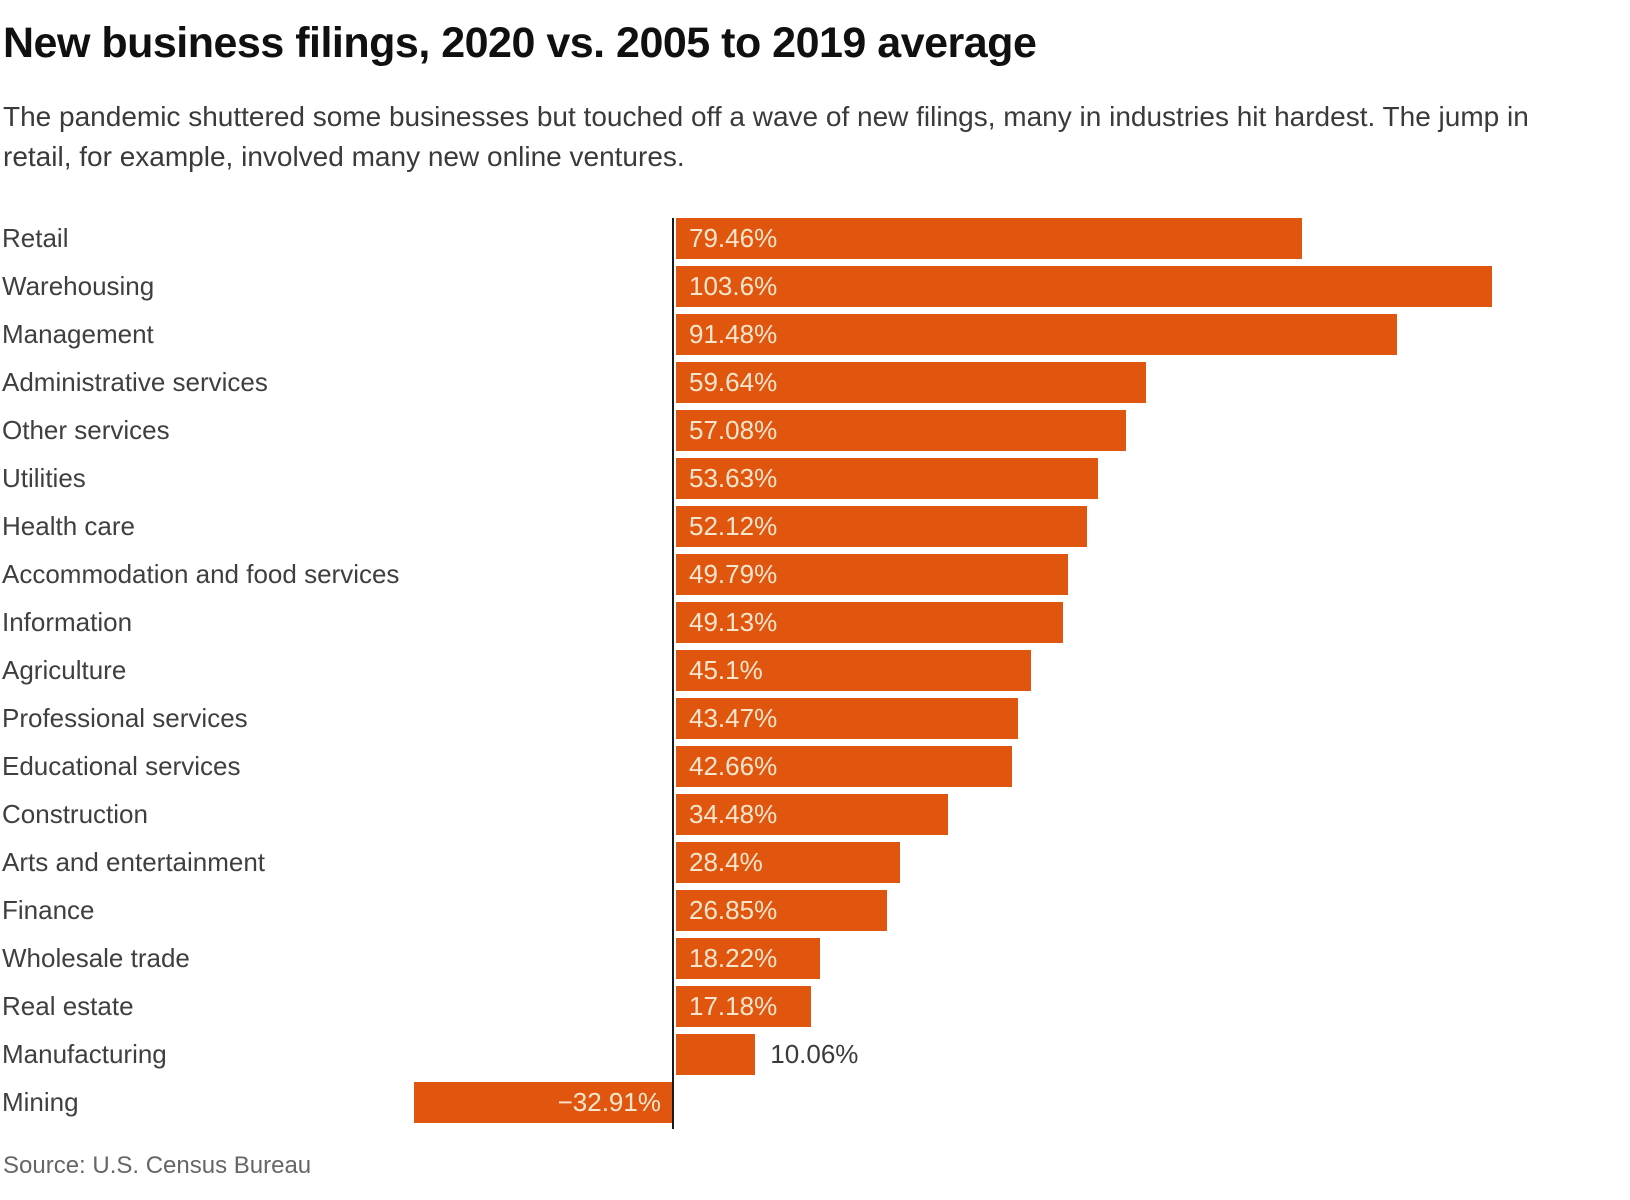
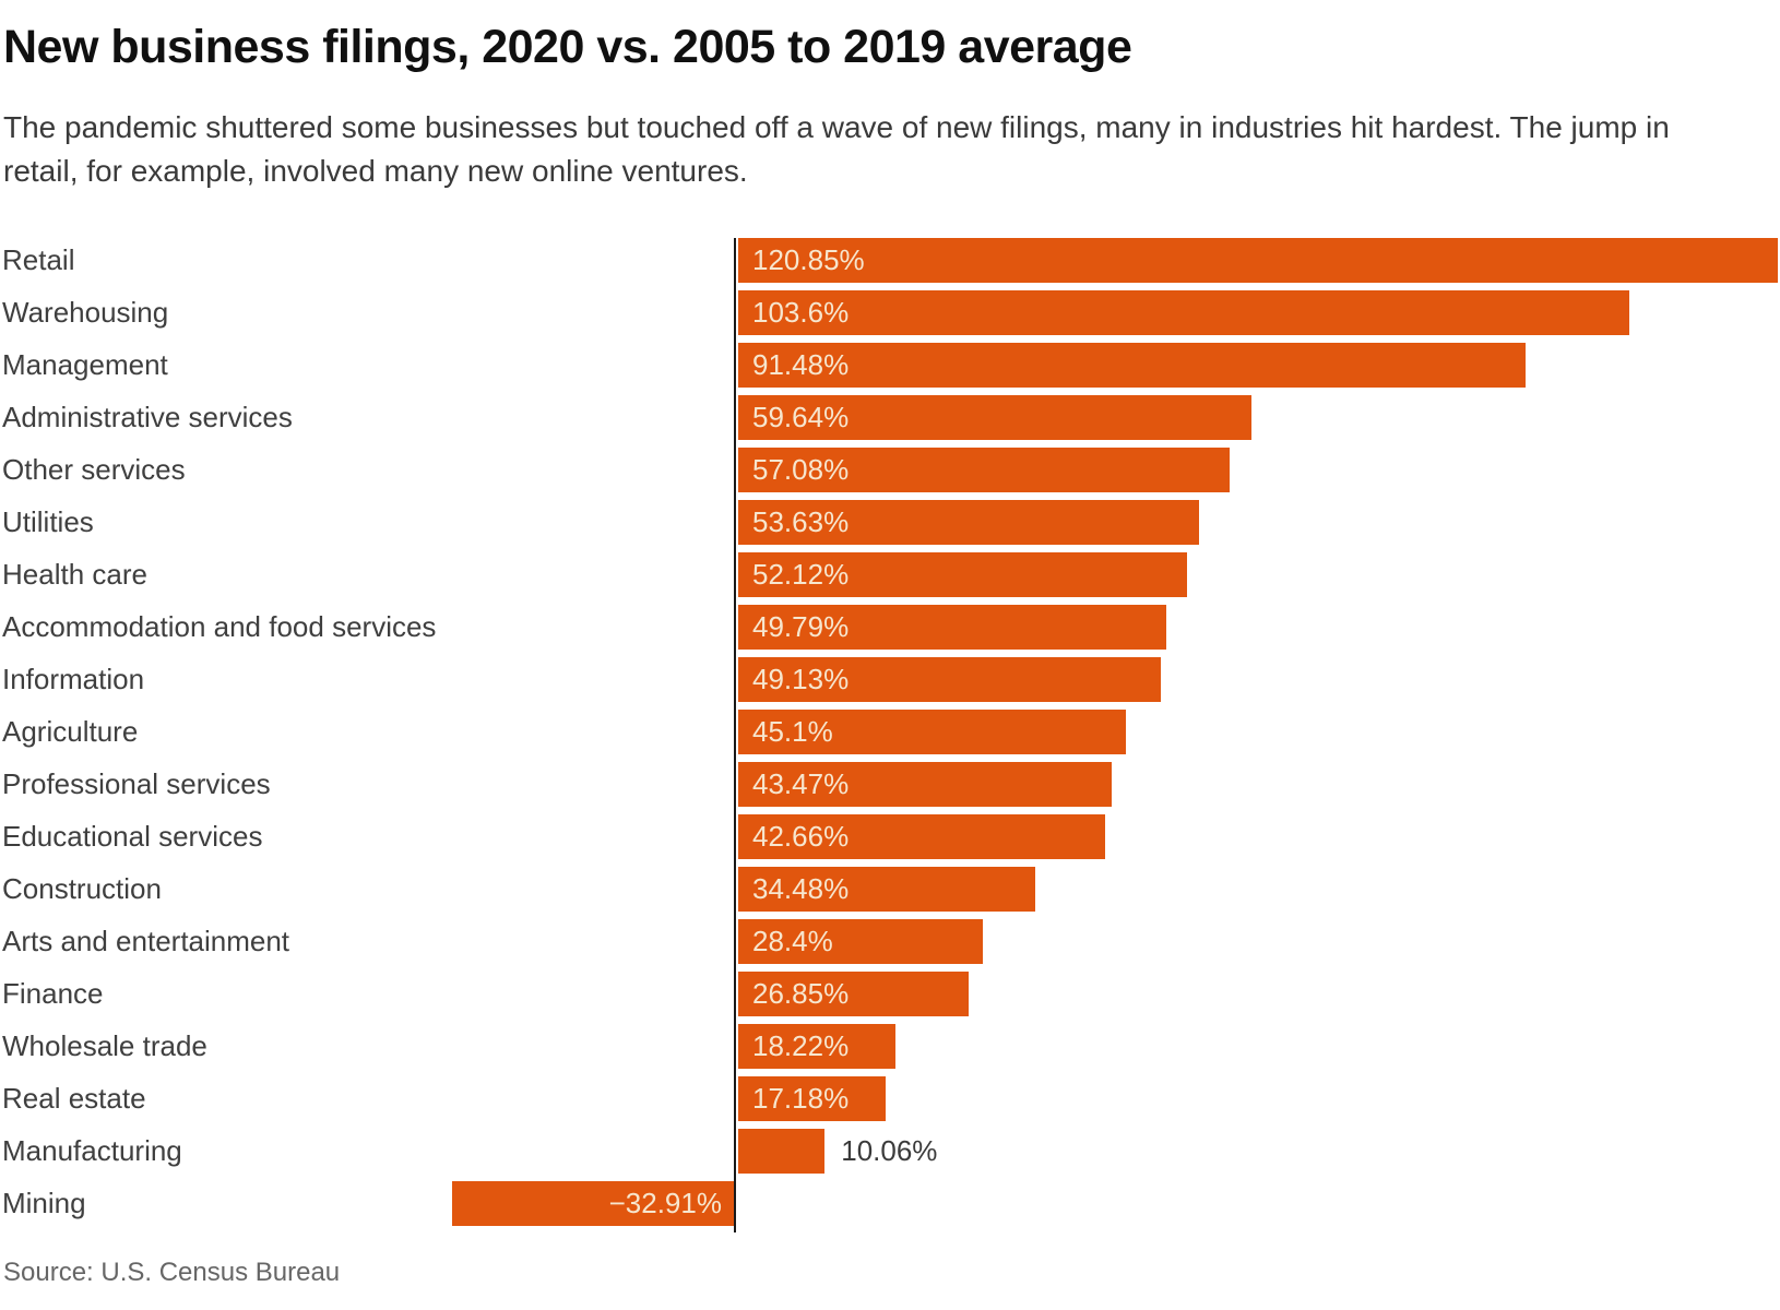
Retail: 79.46% -> 120.85%
